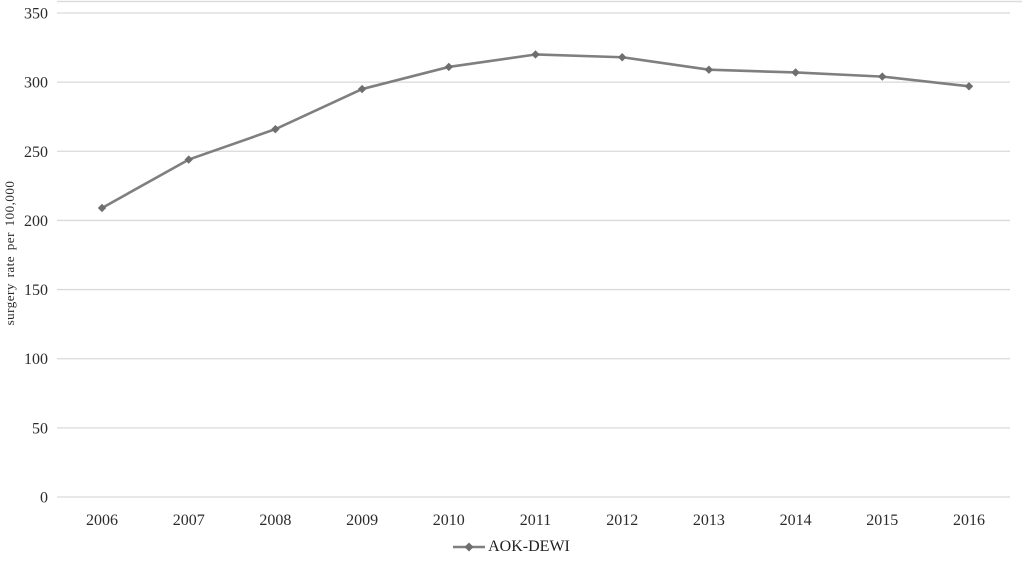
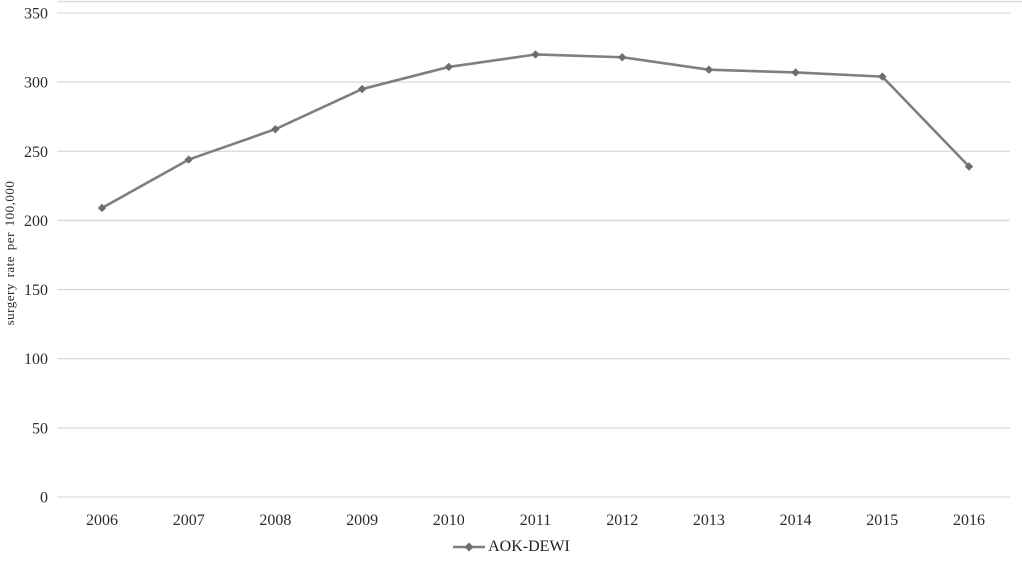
2016: 297 -> 239
